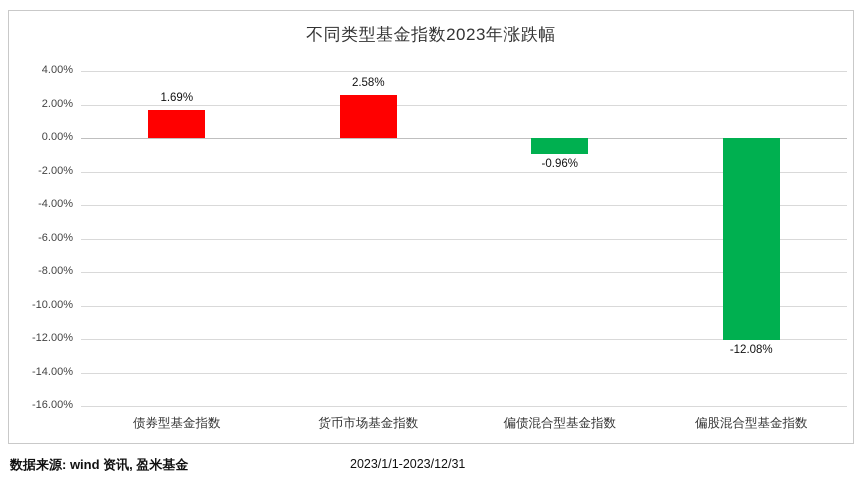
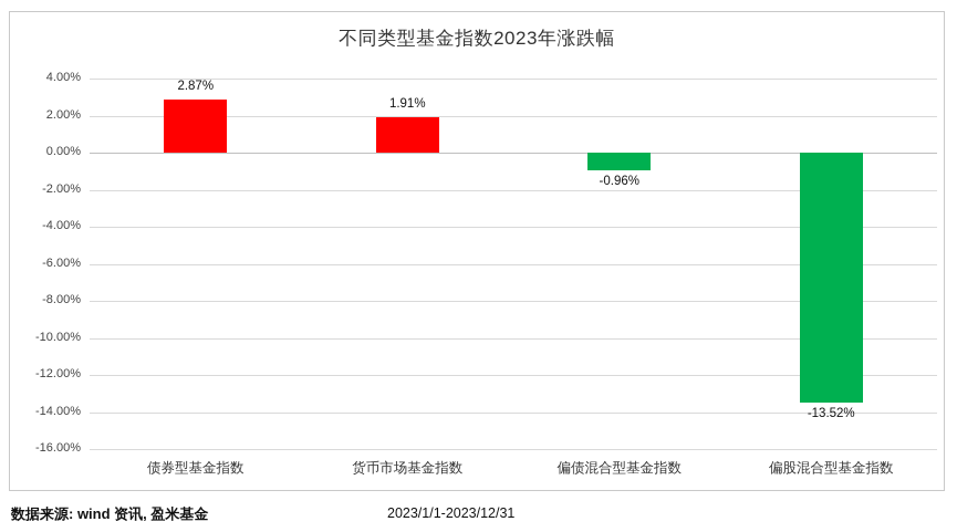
债券型基金指数: 1.69% -> 2.87%
货币市场基金指数: 2.58% -> 1.91%
偏股混合型基金指数: -12.08% -> -13.52%
